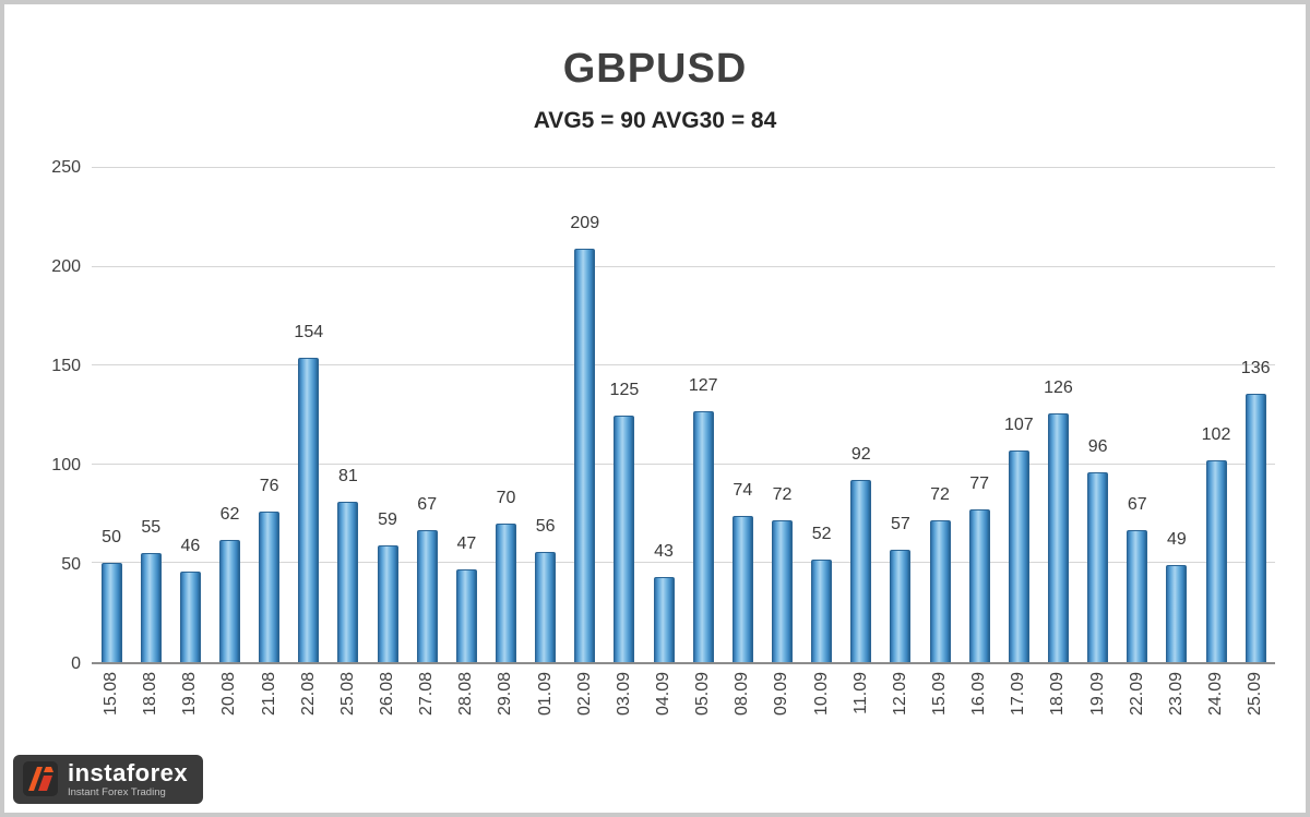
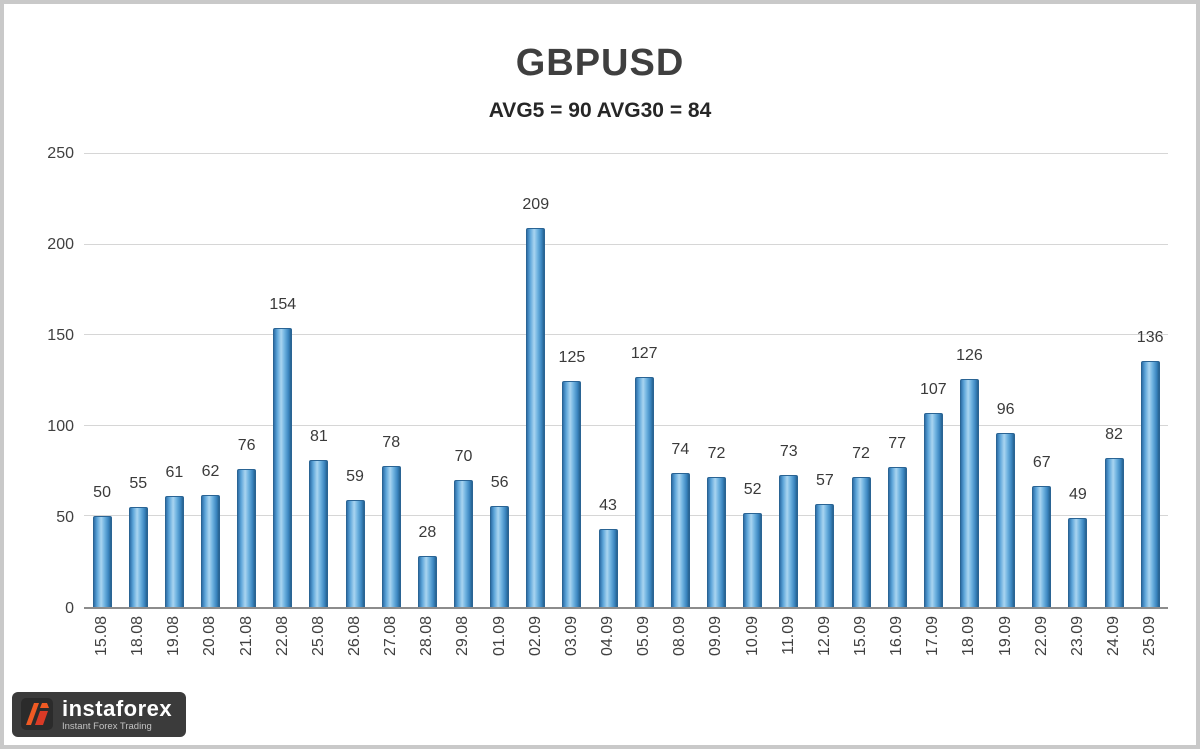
19.08: 46 -> 61
27.08: 67 -> 78
28.08: 47 -> 28
11.09: 92 -> 73
24.09: 102 -> 82
